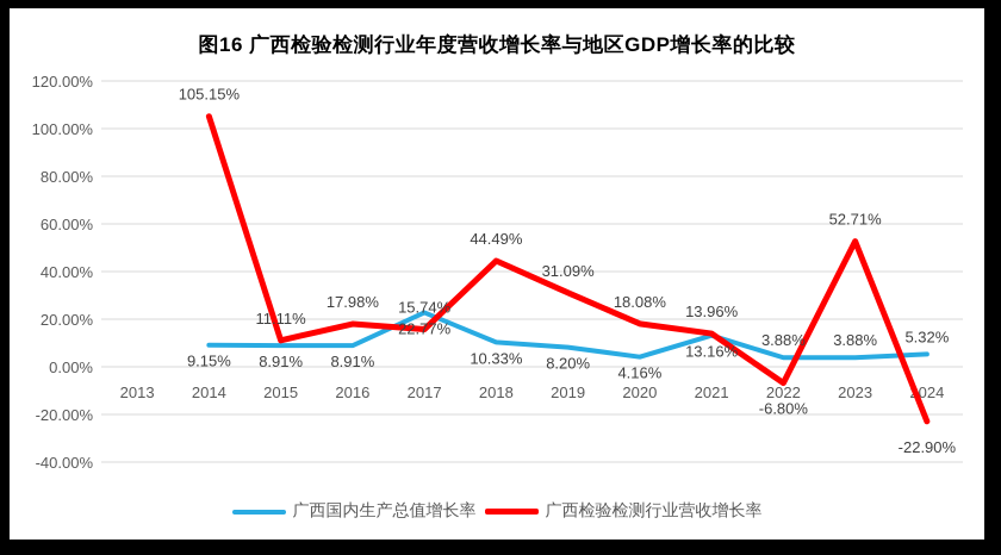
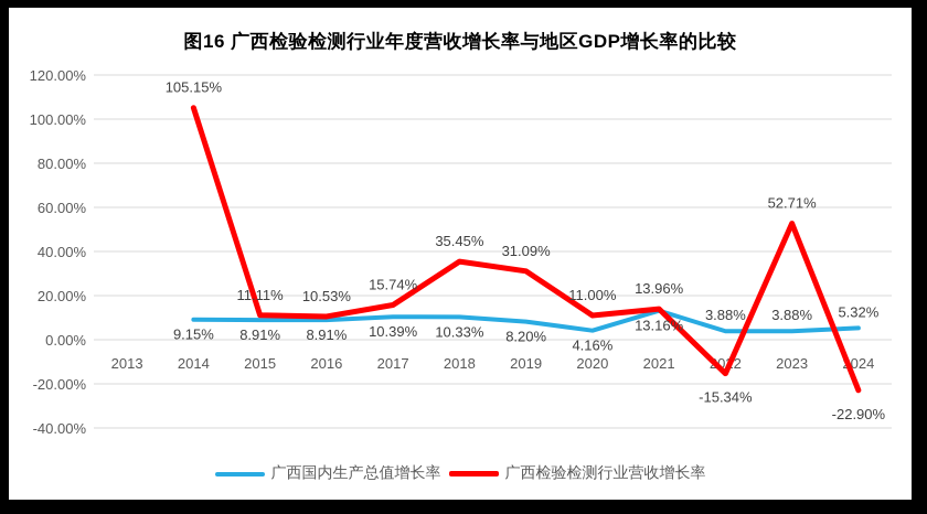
广西检验检测行业营收增长率/2016: 17.98% -> 10.53%
广西国内生产总值增长率/2017: 22.77% -> 10.39%
广西检验检测行业营收增长率/2018: 44.49% -> 35.45%
广西检验检测行业营收增长率/2020: 18.08% -> 11.00%
广西检验检测行业营收增长率/2022: -6.80% -> -15.34%
